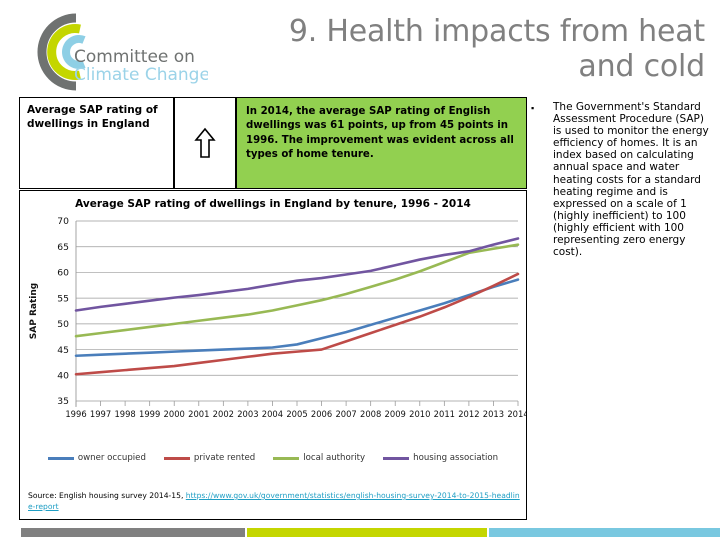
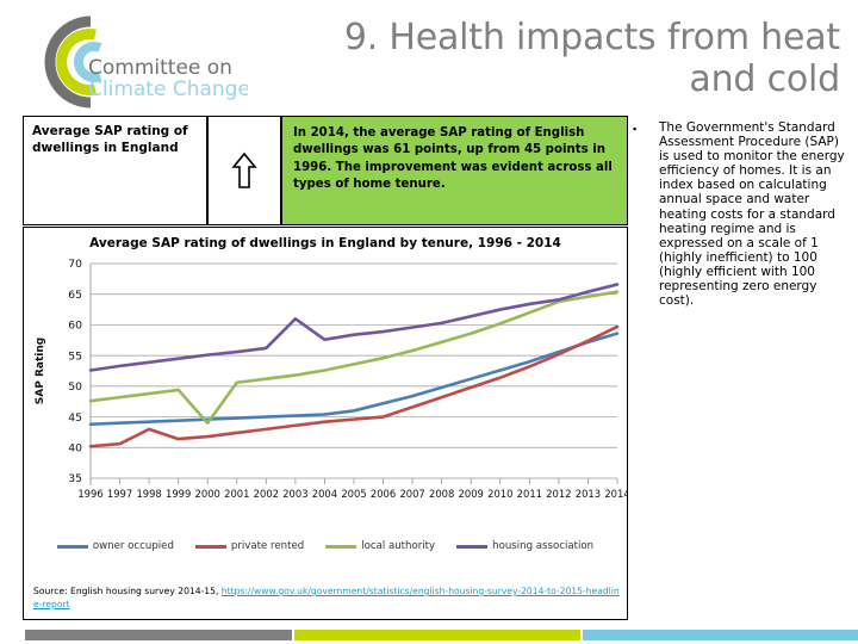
private rented/1998: 41 -> 43
local authority/2000: 50 -> 44
housing association/2003: 57 -> 61
